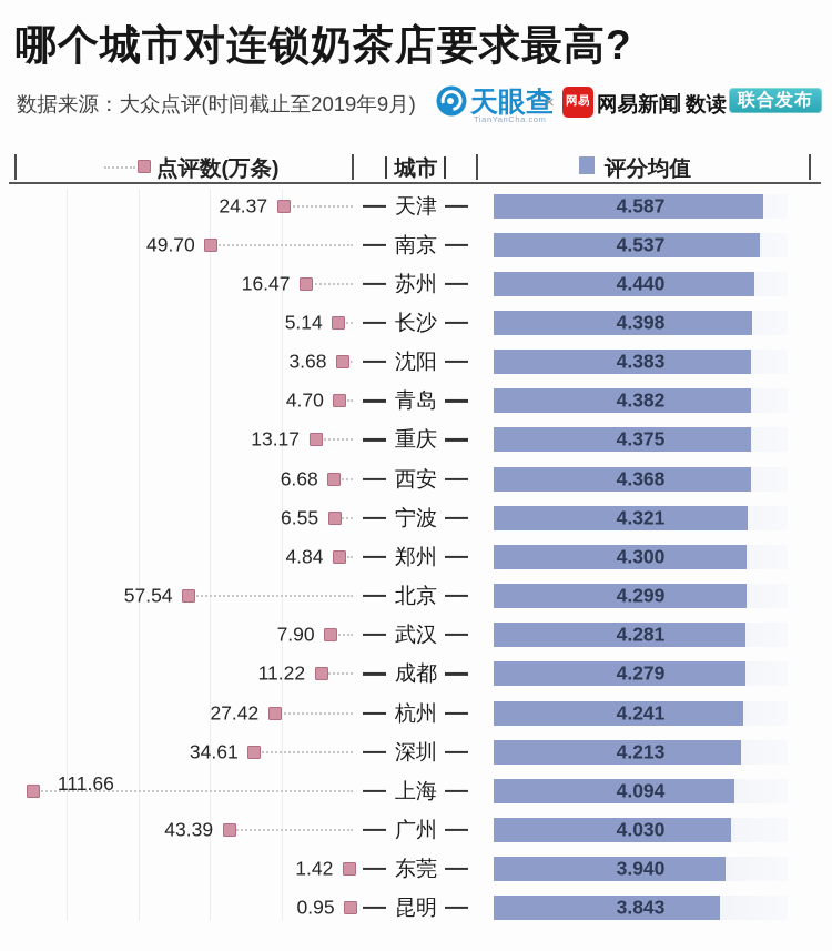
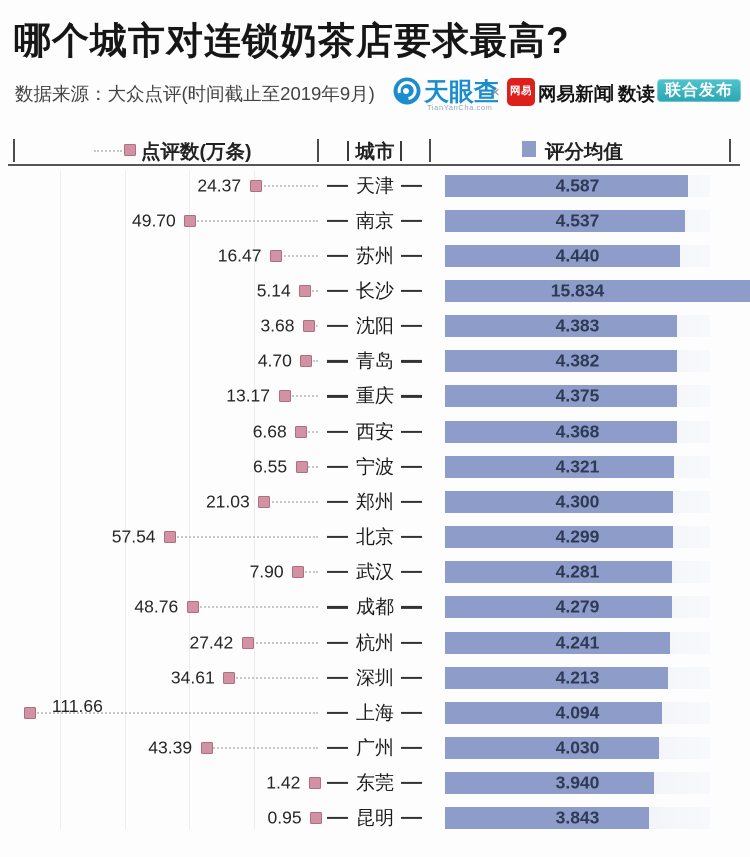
评分均值/长沙: 4.398 -> 15.834
点评数(万条)/郑州: 4.84 -> 21.03
点评数(万条)/成都: 11.22 -> 48.76
